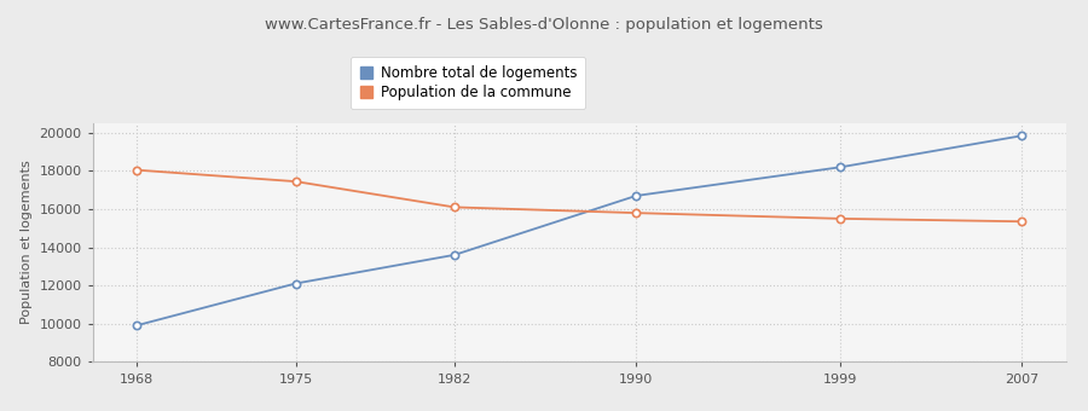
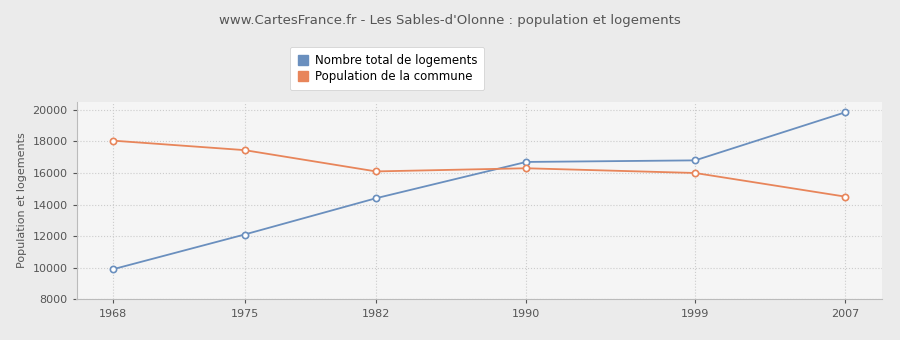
Nombre total de logements/1982: 13600 -> 14400
Population de la commune/1990: 15800 -> 16300
Nombre total de logements/1999: 18200 -> 16800
Population de la commune/1999: 15500 -> 16000
Population de la commune/2007: 15400 -> 14500
